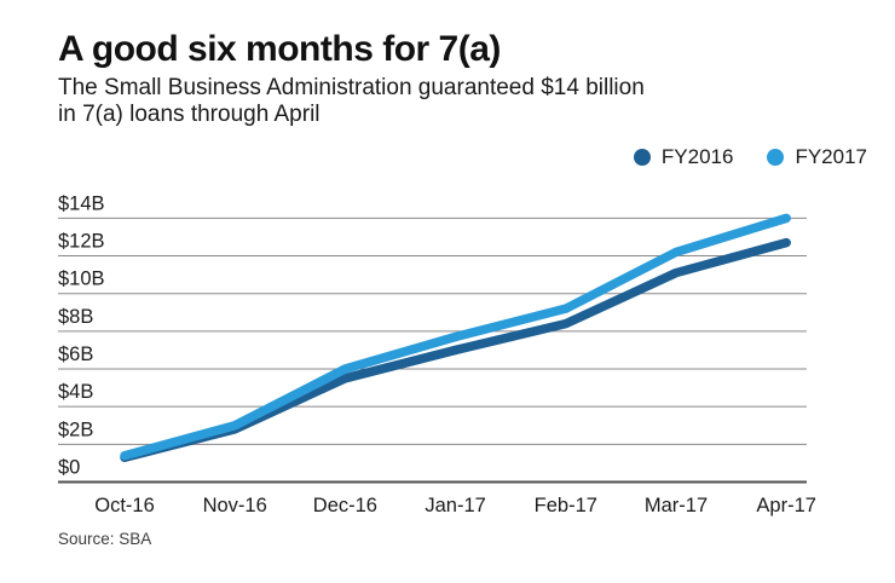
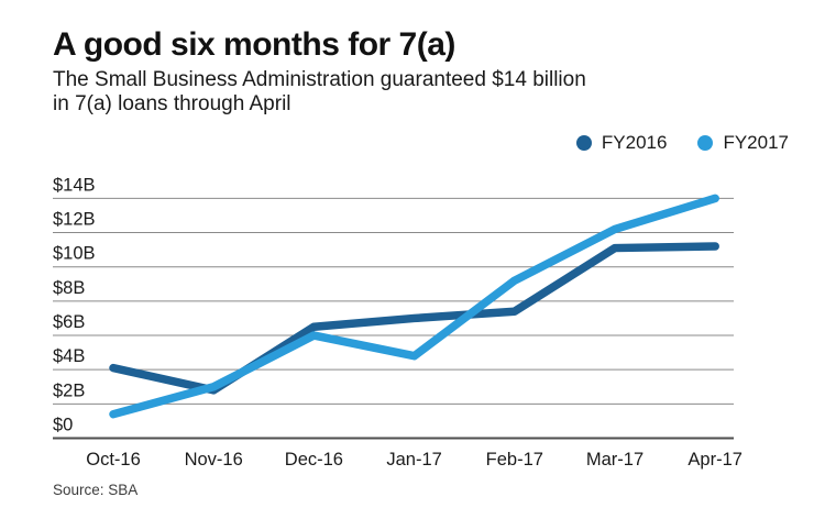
FY2016/Oct-16: $1.3B -> $4.1B
FY2016/Dec-16: $5.5B -> $6.5B
FY2017/Jan-17: $7.7B -> $4.8B
FY2016/Feb-17: $8.4B -> $7.4B
FY2016/Apr-17: $12.7B -> $11.2B
